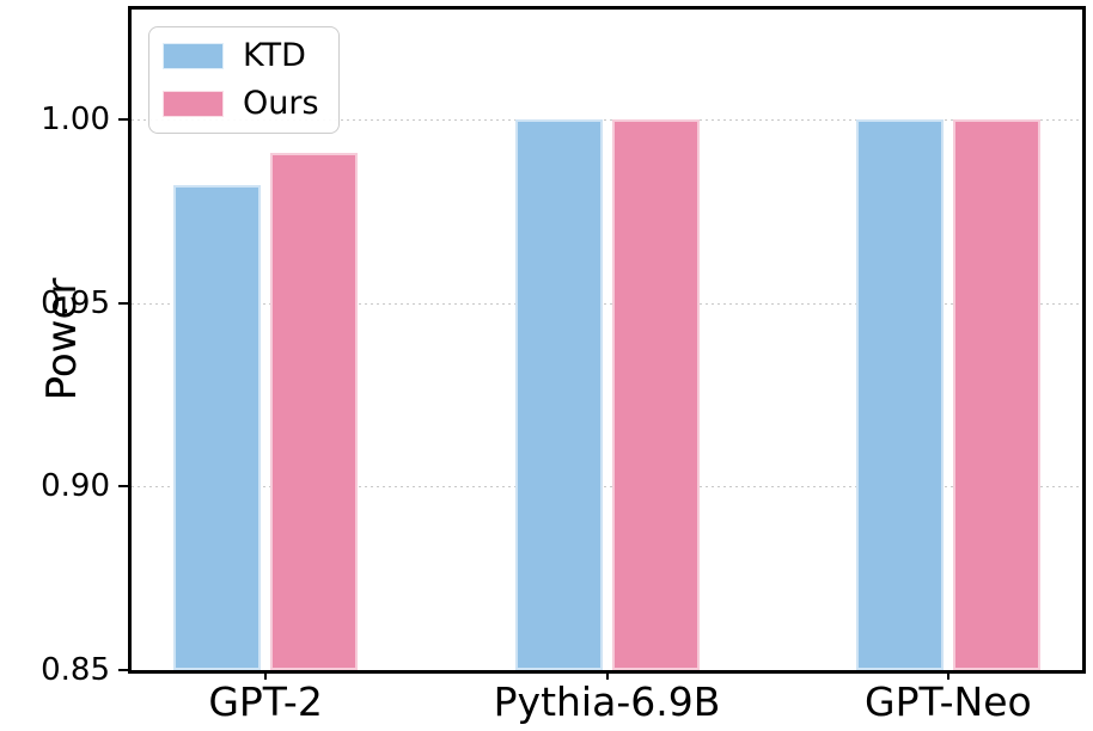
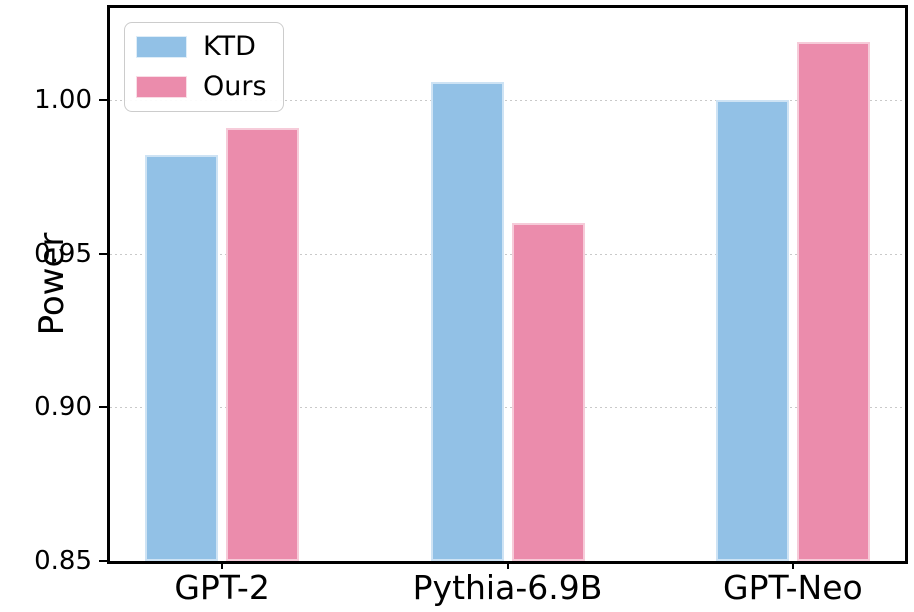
KTD/Pythia-6.9B: 1.000 -> 1.006
Ours/Pythia-6.9B: 1.000 -> 0.960
Ours/GPT-Neo: 1.000 -> 1.019
